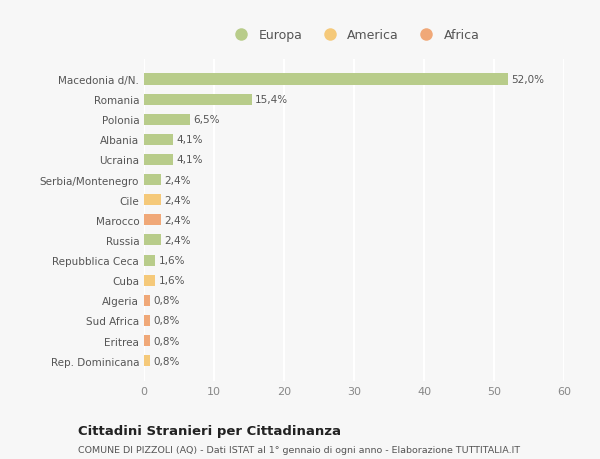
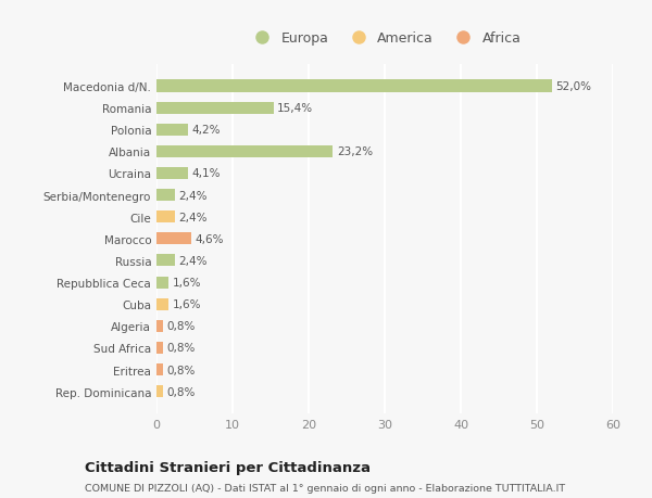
Polonia: 6,5% -> 4,2%
Albania: 4,1% -> 23,2%
Marocco: 2,4% -> 4,6%
